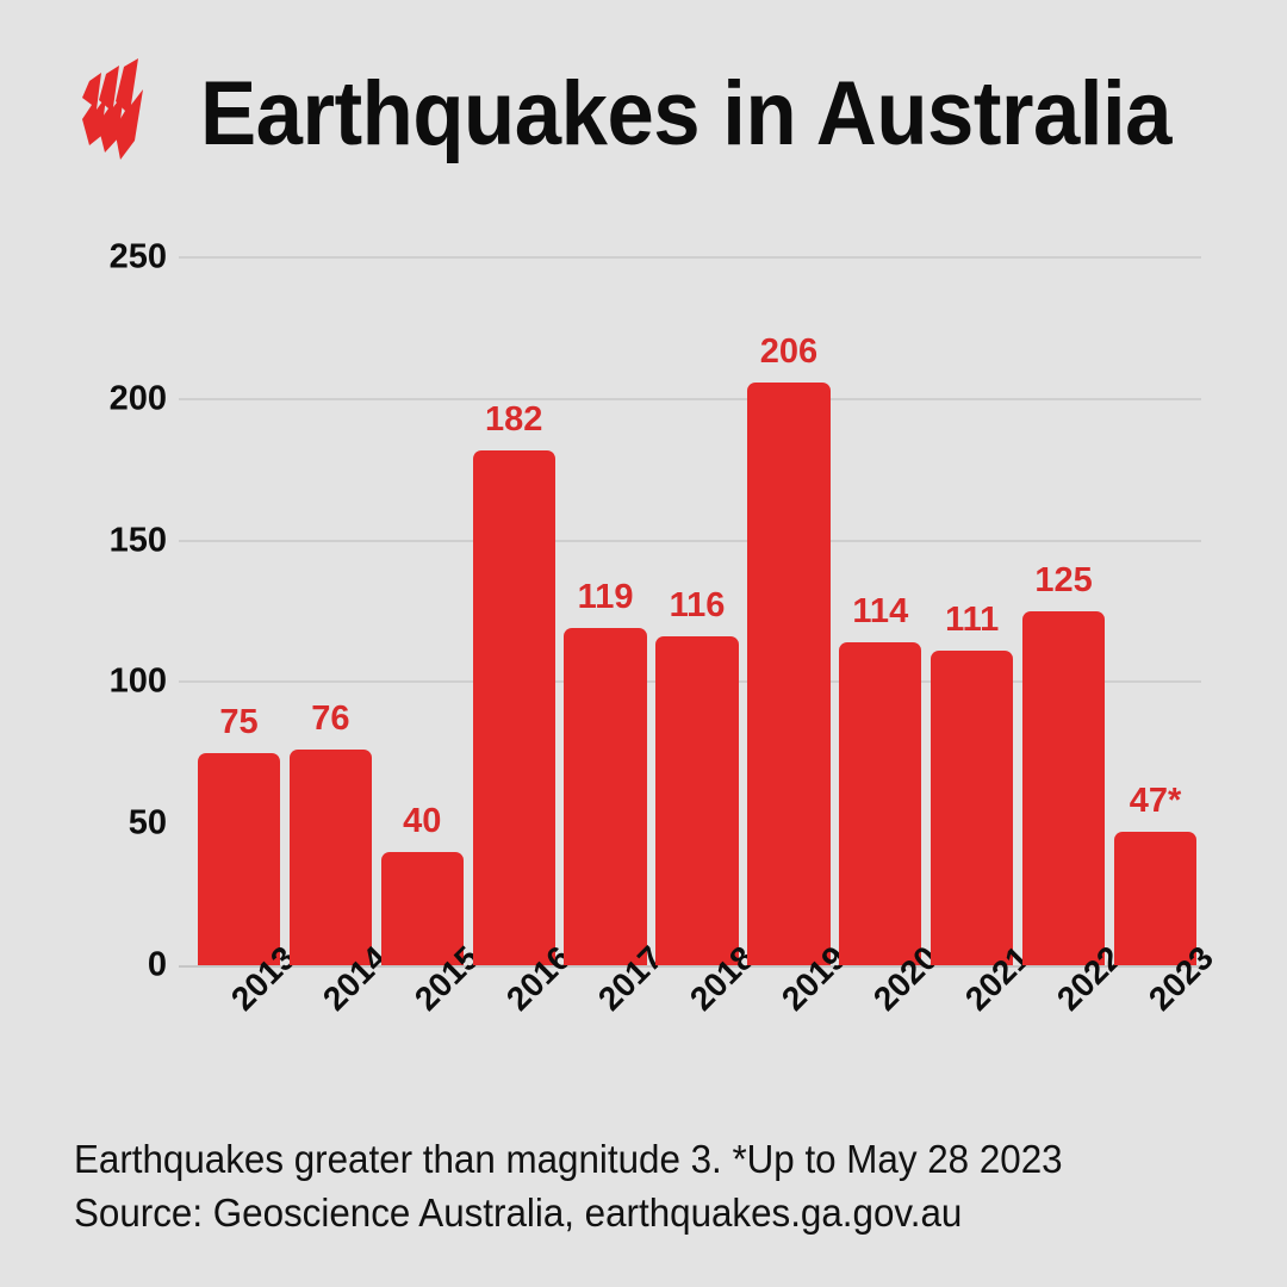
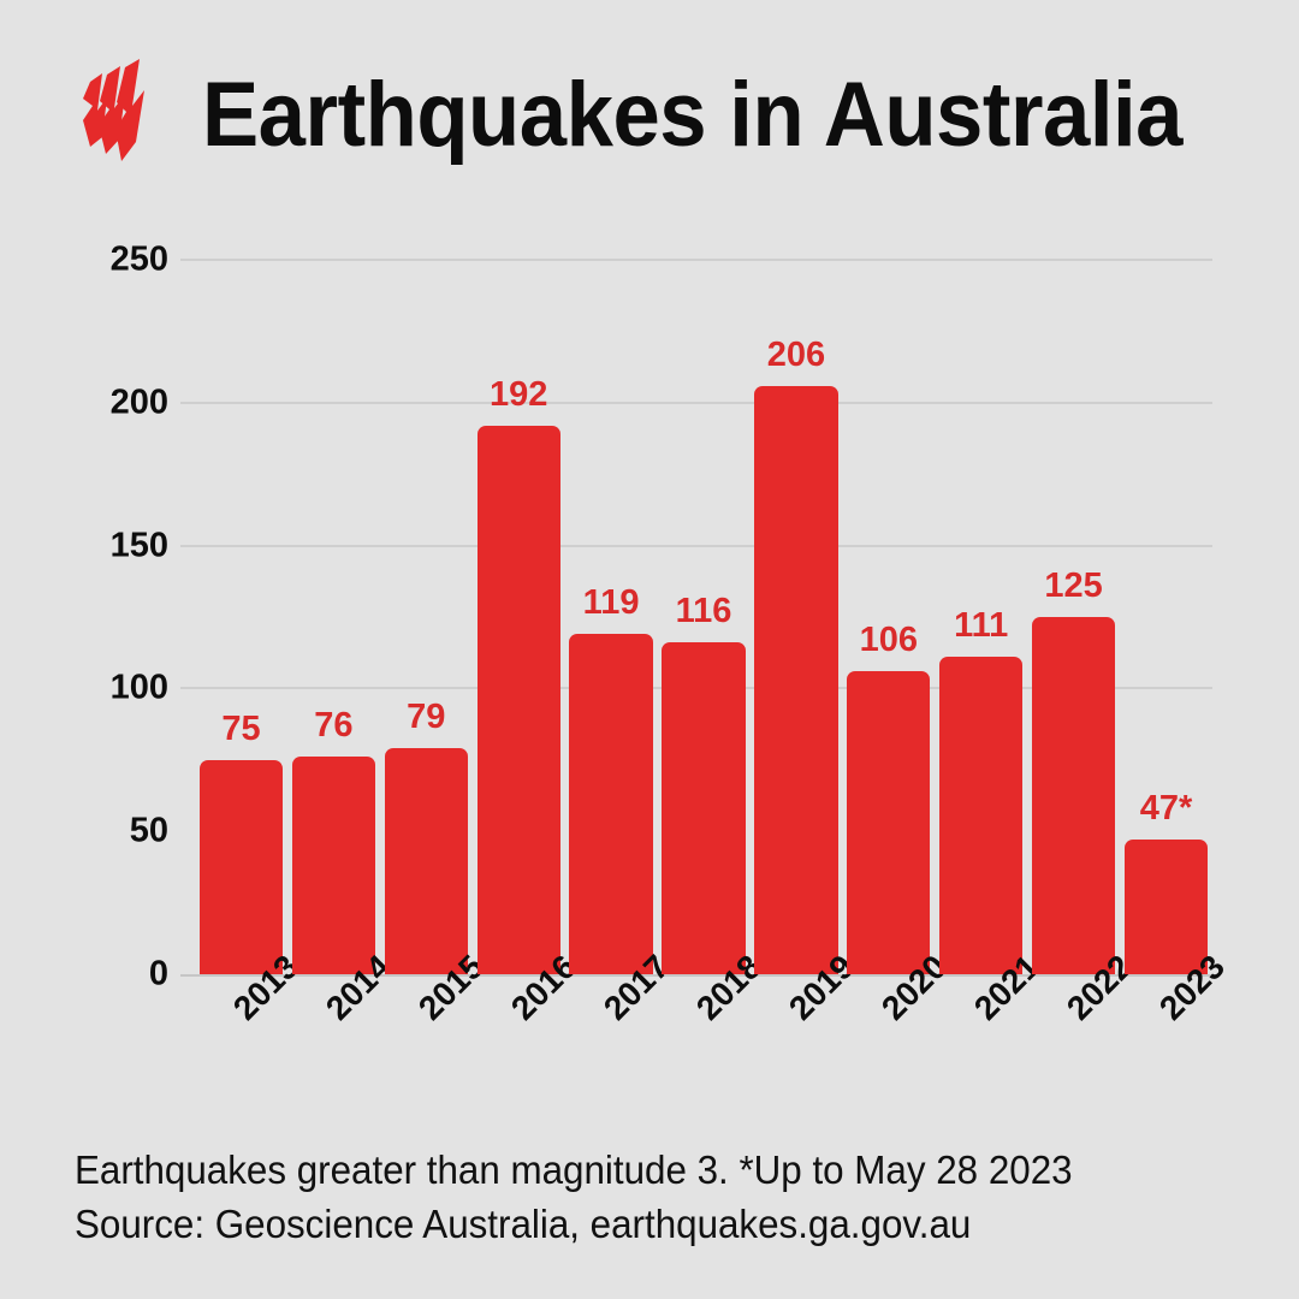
2015: 40 -> 79
2016: 182 -> 192
2020: 114 -> 106
